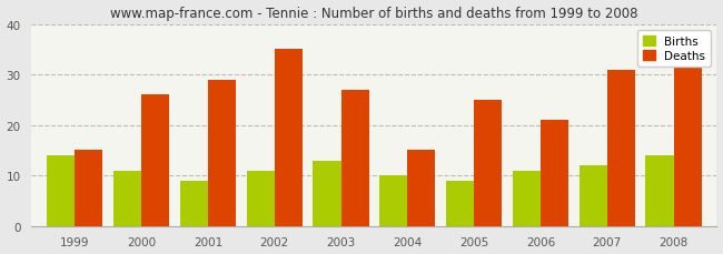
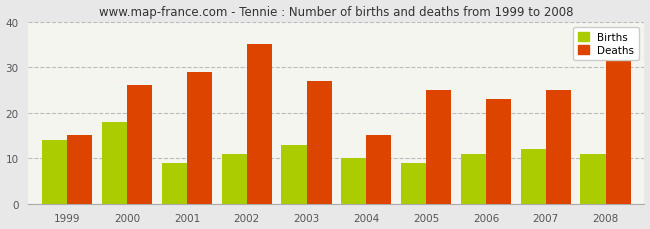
Births/2000: 11 -> 18
Deaths/2006: 21 -> 23
Deaths/2007: 31 -> 25
Births/2008: 14 -> 11
